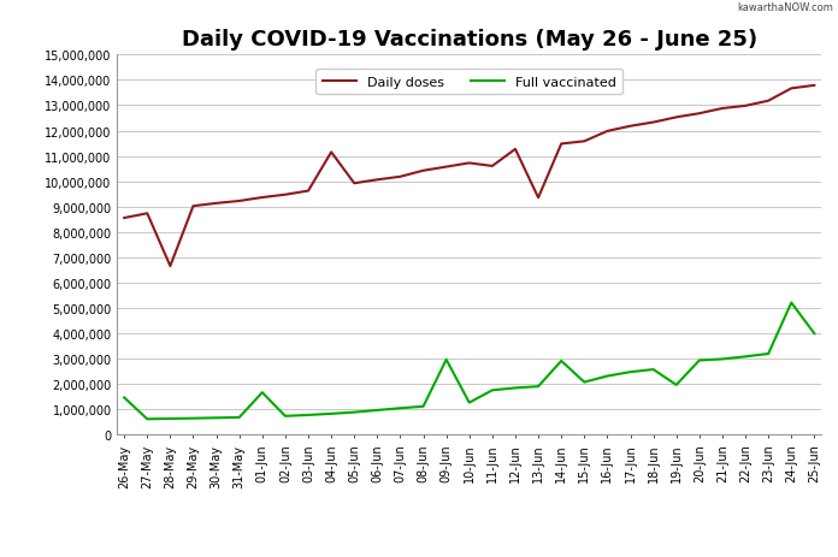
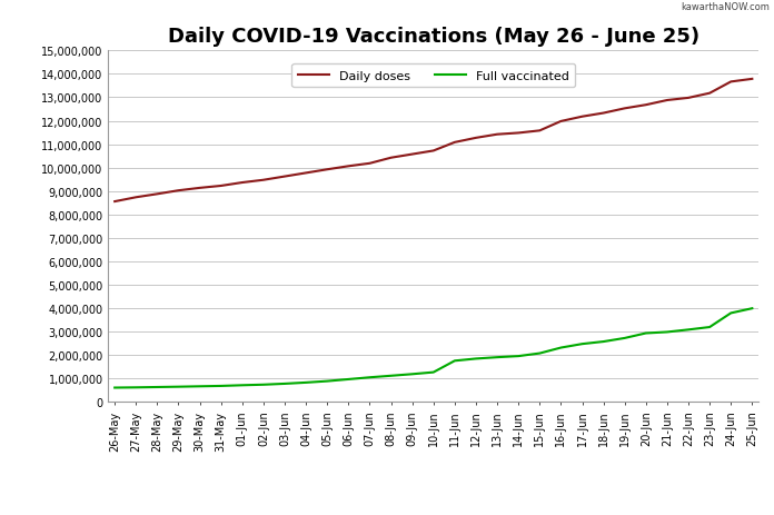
Full vaccinated/26-May: 1,450,000 -> 590,000
Daily doses/28-May: 6,650,000 -> 8,870,000
Full vaccinated/01-Jun: 1,650,000 -> 700,000
Daily doses/04-Jun: 11,150,000 -> 9,770,000
Full vaccinated/09-Jun: 2,950,000 -> 1,170,000
Daily doses/11-Jun: 10,600,000 -> 11,080,000
Daily doses/13-Jun: 9,350,000 -> 11,420,000
Full vaccinated/14-Jun: 2,900,000 -> 1,940,000
Full vaccinated/19-Jun: 1,950,000 -> 2,710,000
Full vaccinated/24-Jun: 5,200,000 -> 3,780,000
